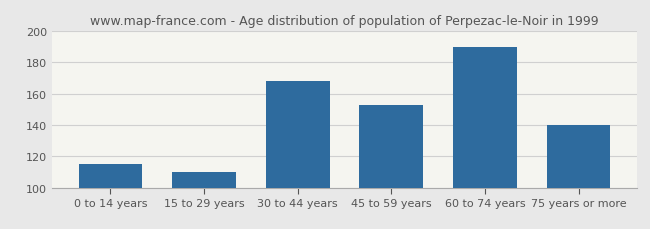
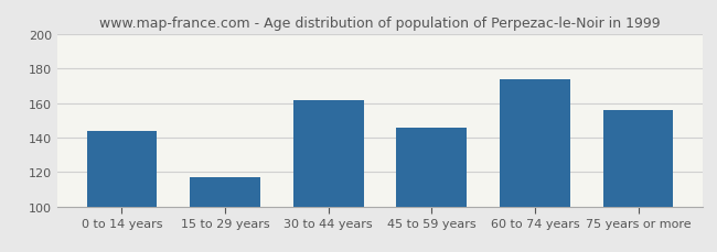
0 to 14 years: 115 -> 144
15 to 29 years: 110 -> 117
30 to 44 years: 168 -> 162
45 to 59 years: 153 -> 146
60 to 74 years: 190 -> 174
75 years or more: 140 -> 156
